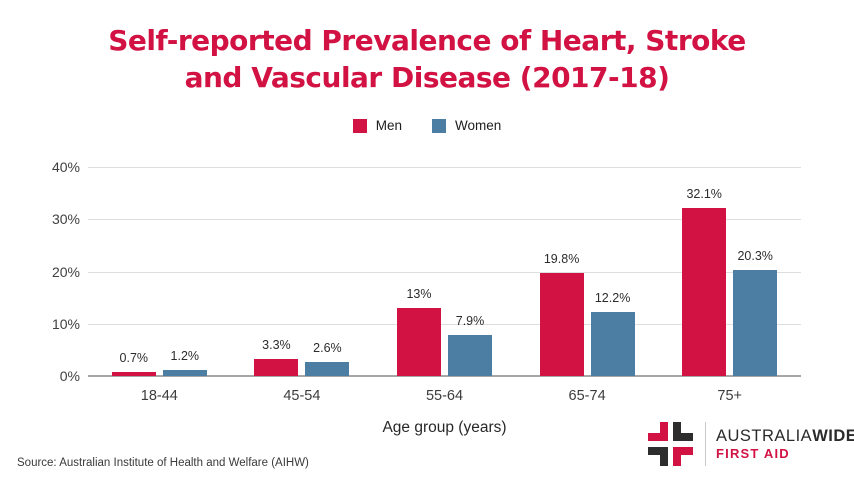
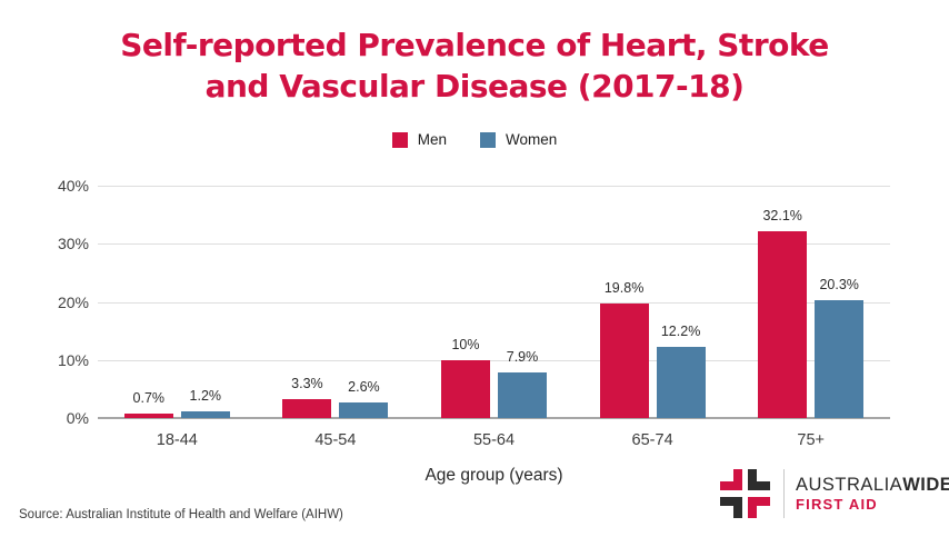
Men/55-64: 13% -> 10%
